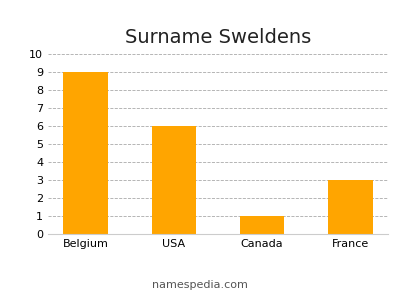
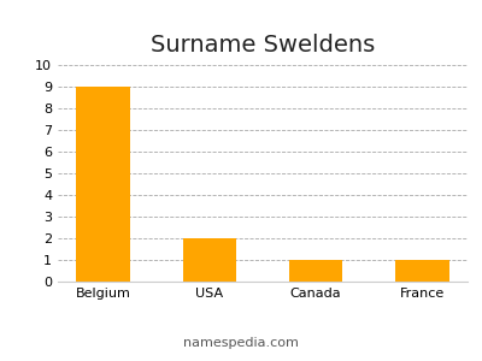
USA: 6 -> 2
France: 3 -> 1
